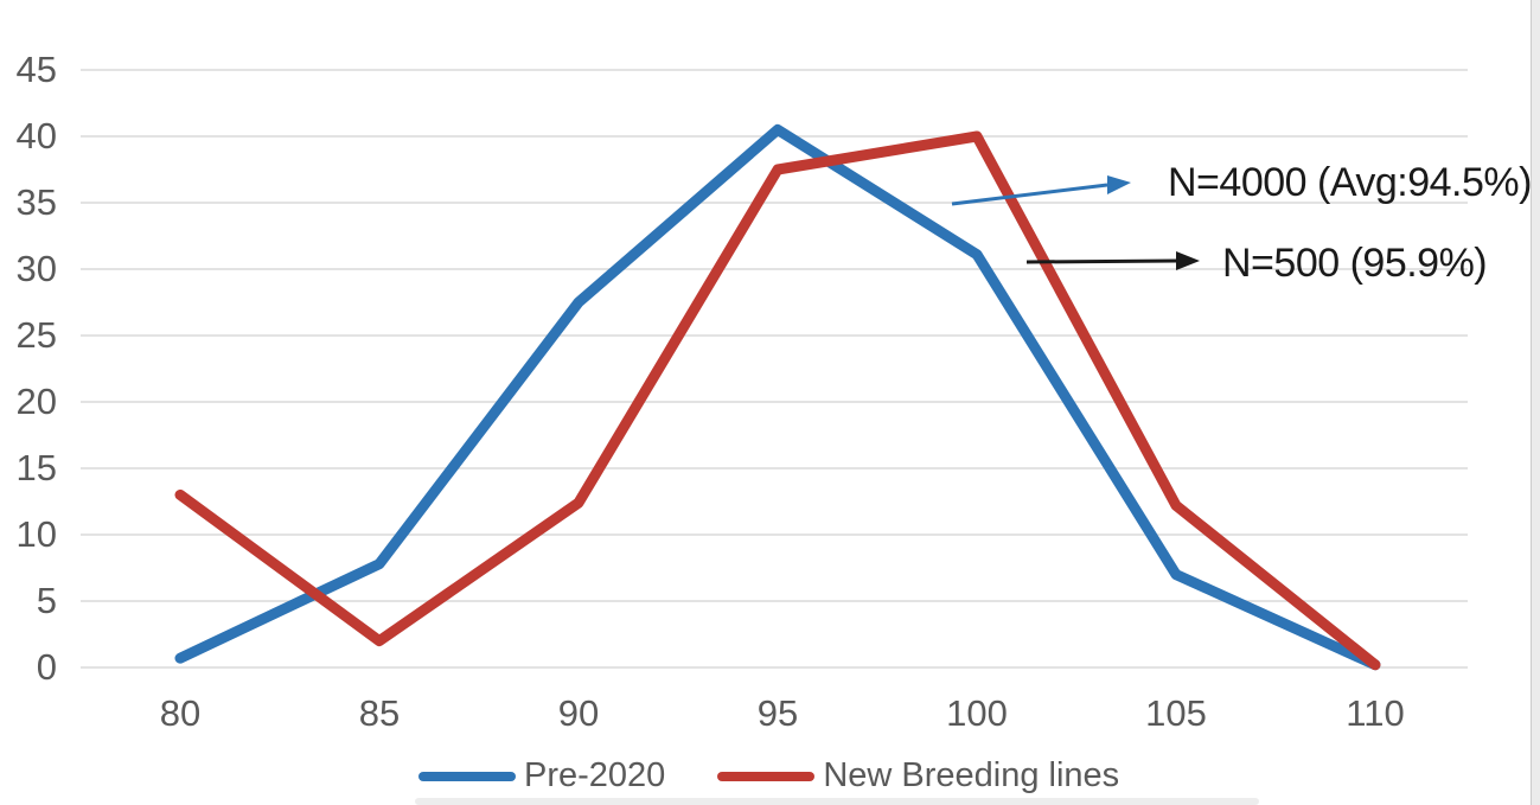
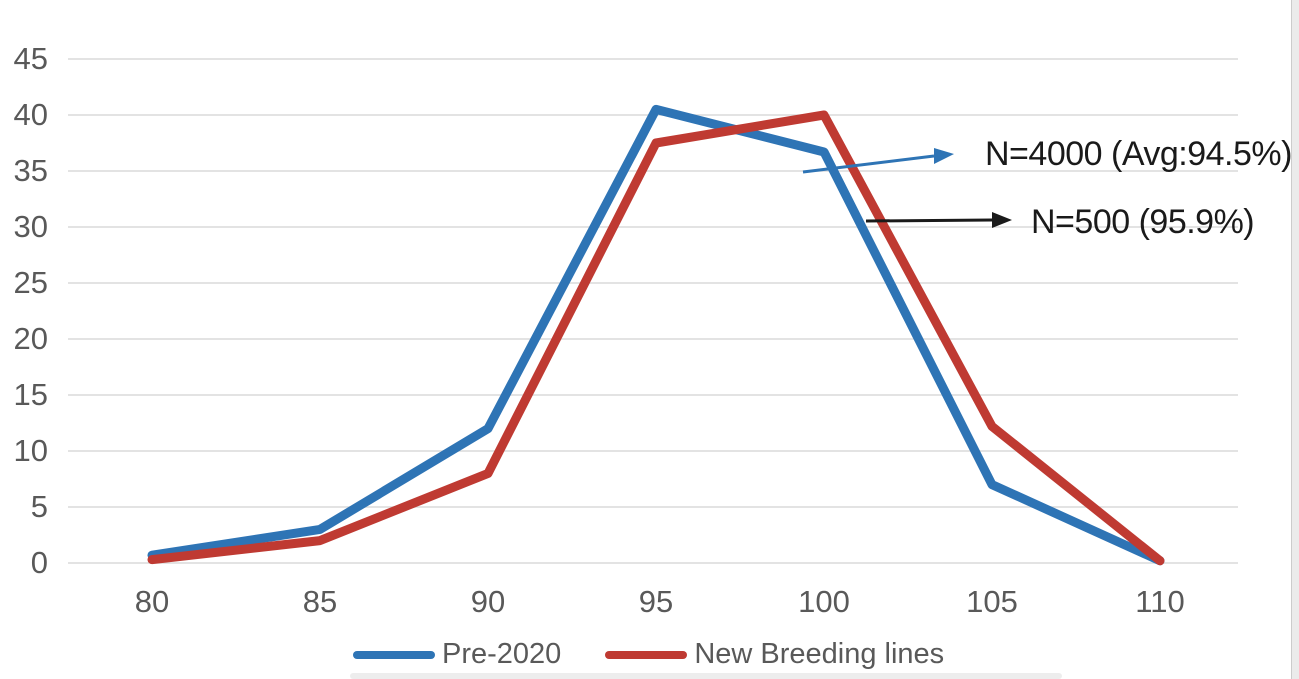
New Breeding lines/80: 13.0 -> 0.3
Pre-2020/85: 7.8 -> 3.0
Pre-2020/90: 27.5 -> 12.0
New Breeding lines/90: 12.4 -> 8.0
Pre-2020/100: 31.1 -> 36.7
